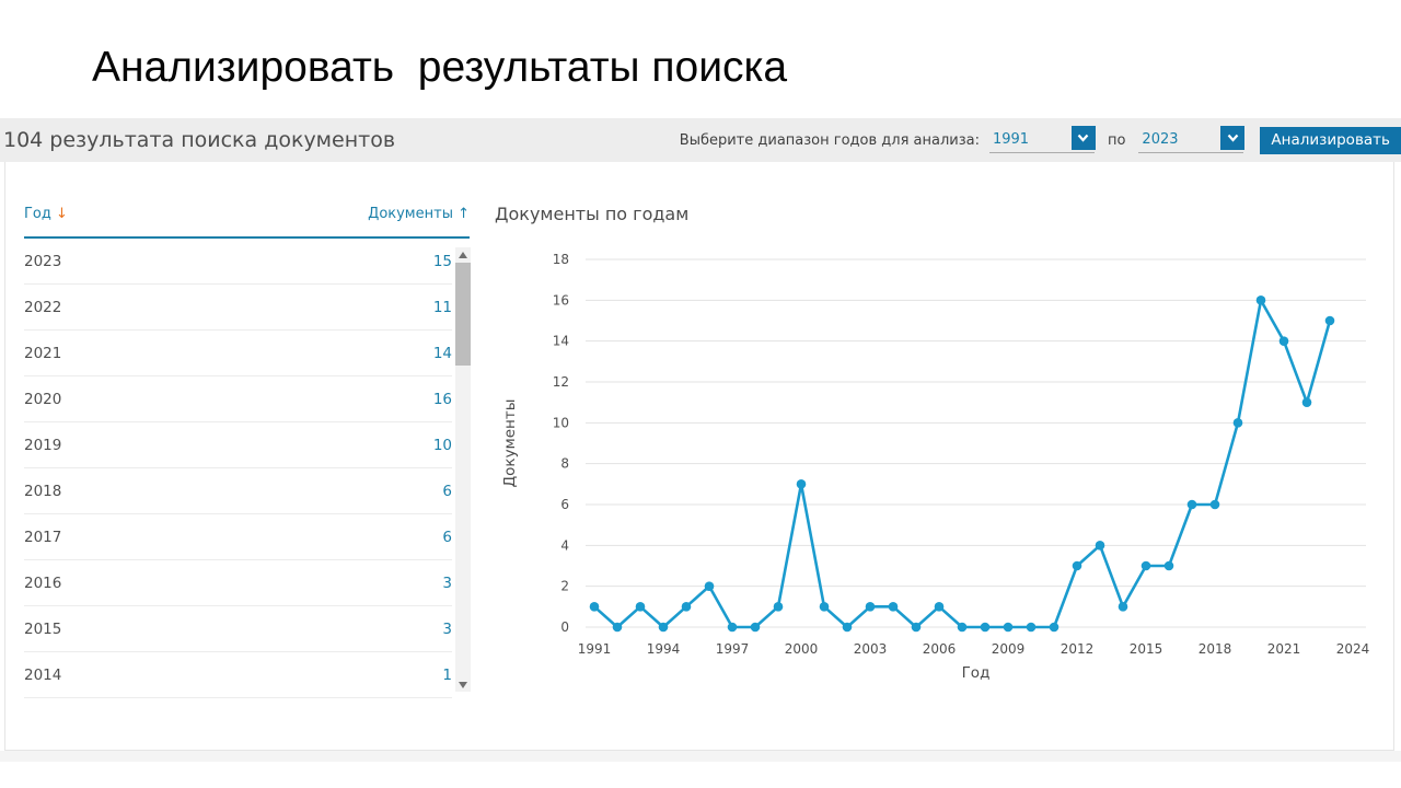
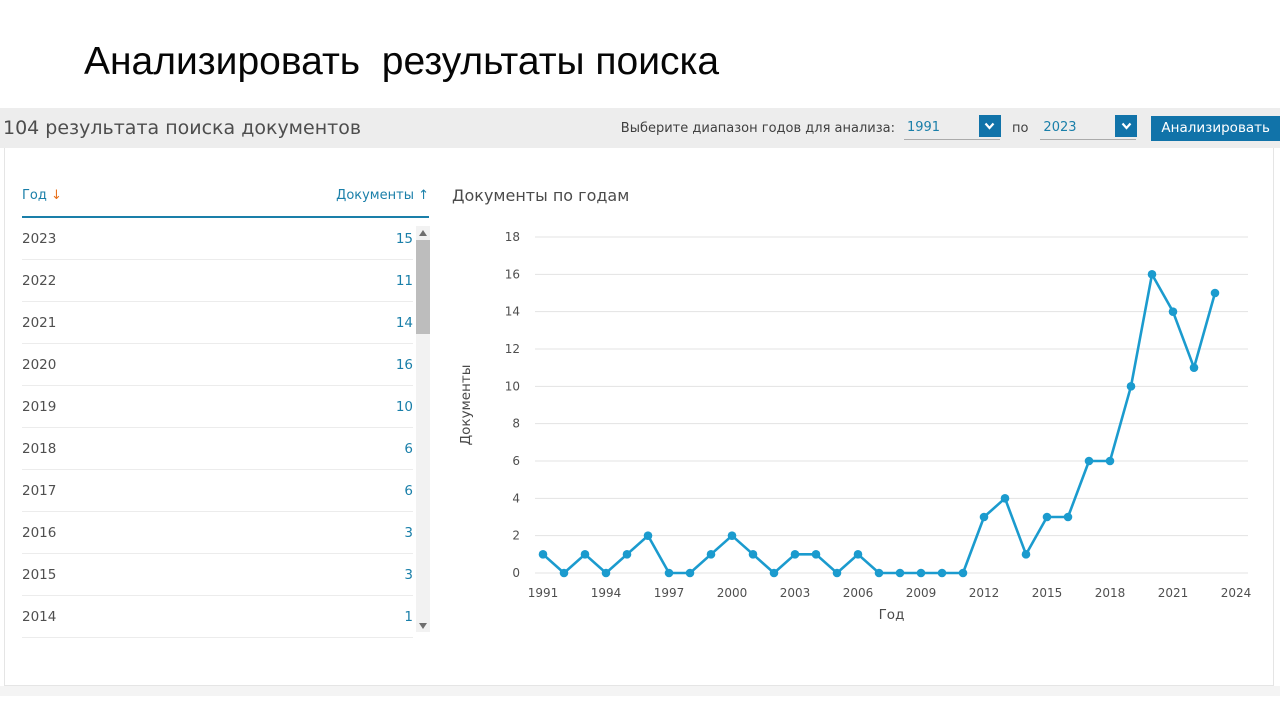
2000: 7 -> 2
